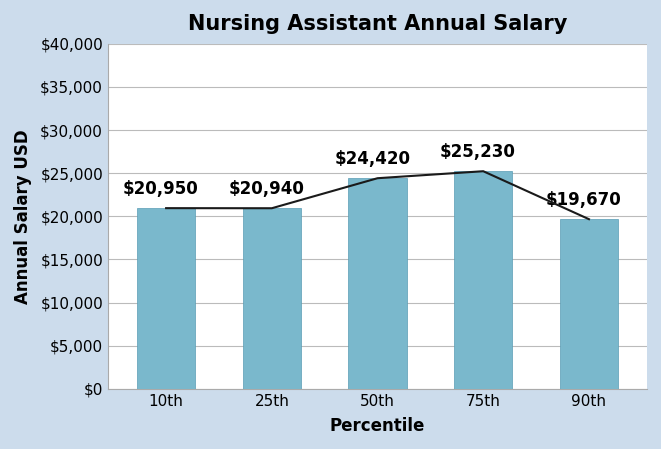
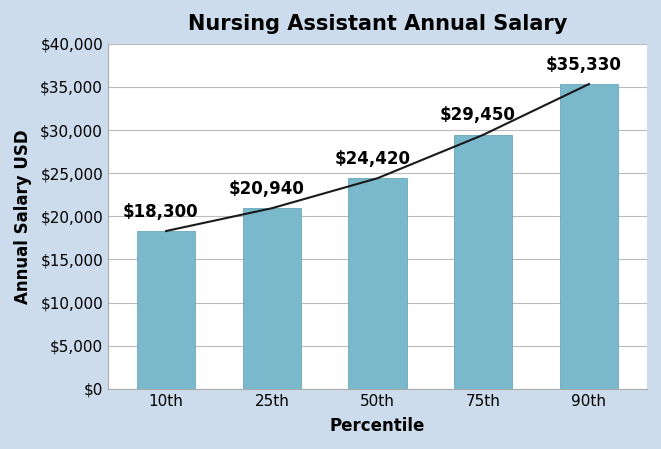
10th: $20,950 -> $18,300
75th: $25,230 -> $29,450
90th: $19,670 -> $35,330
